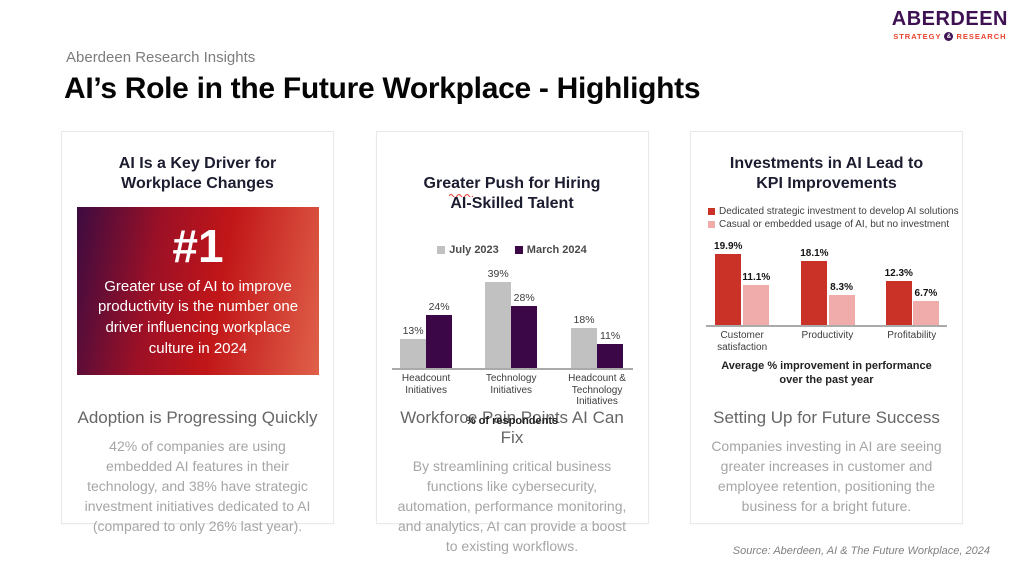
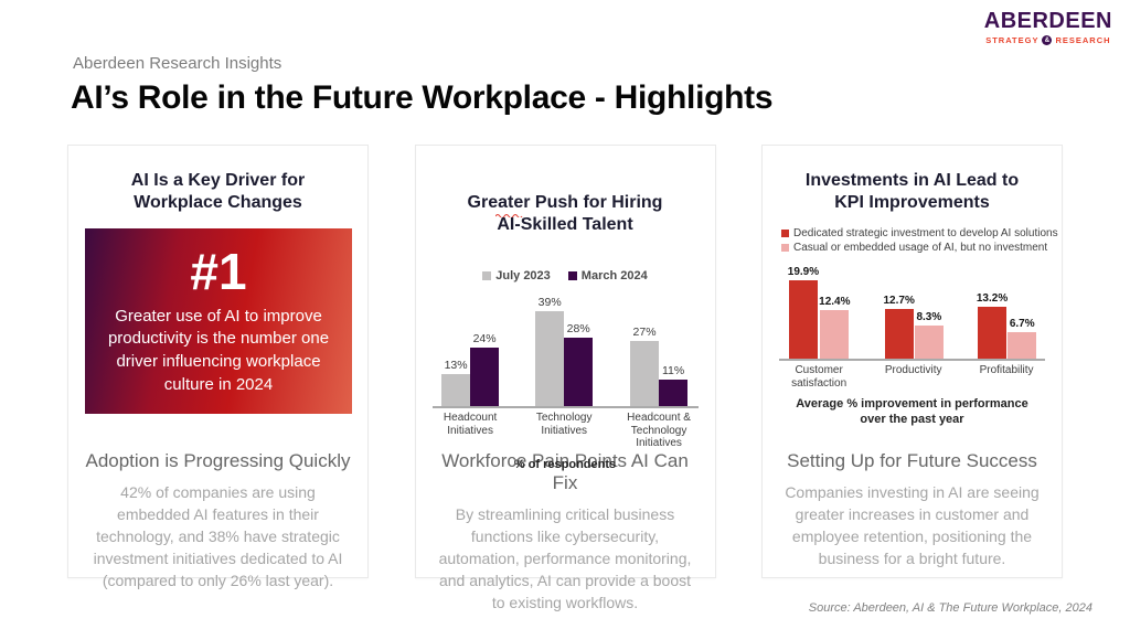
Greater Push for Hiring AI-Skilled Talent/July 2023/Headcount & Technology Initiatives: 18% -> 27%
Investments in AI Lead to KPI Improvements/Casual or embedded usage of AI, but no investment/Customer satisfaction: 11.1% -> 12.4%
Investments in AI Lead to KPI Improvements/Dedicated strategic investment to develop AI solutions/Productivity: 18.1% -> 12.7%
Investments in AI Lead to KPI Improvements/Dedicated strategic investment to develop AI solutions/Profitability: 12.3% -> 13.2%
